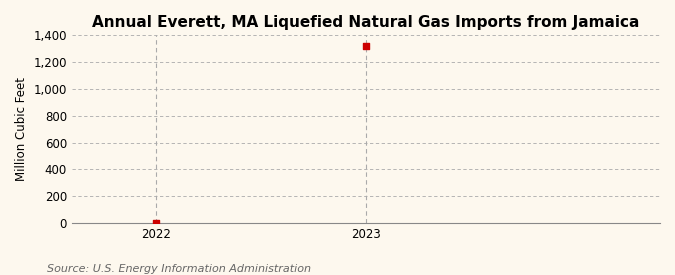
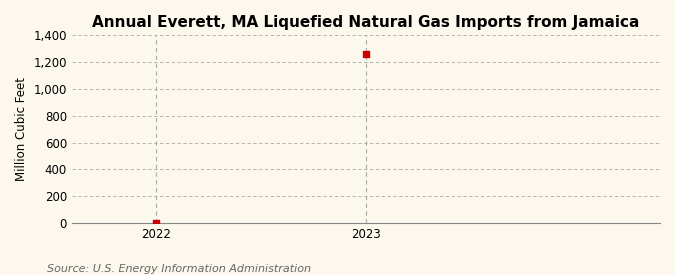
2023: 1,320 -> 1,260
